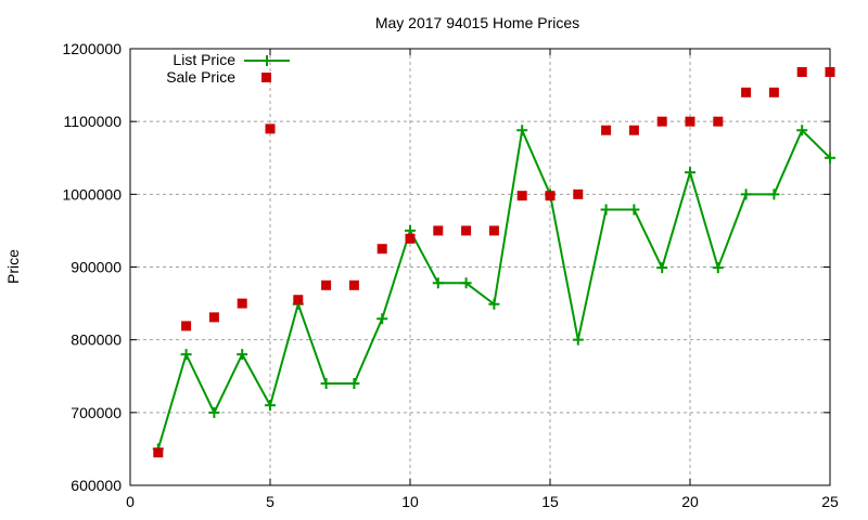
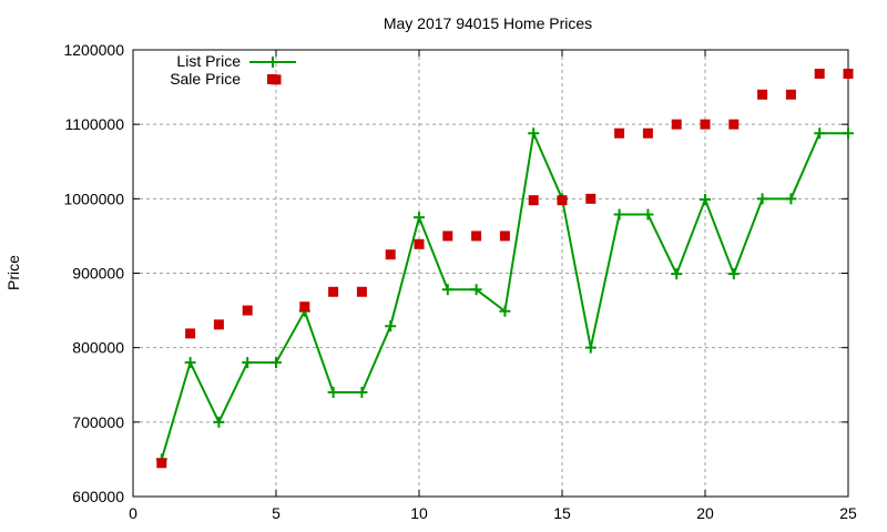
List Price/5: 710000 -> 780000
Sale Price/5: 1090000 -> 1160000
List Price/10: 950000 -> 980000
List Price/20: 1030000 -> 1000000
List Price/25: 1050000 -> 1090000
